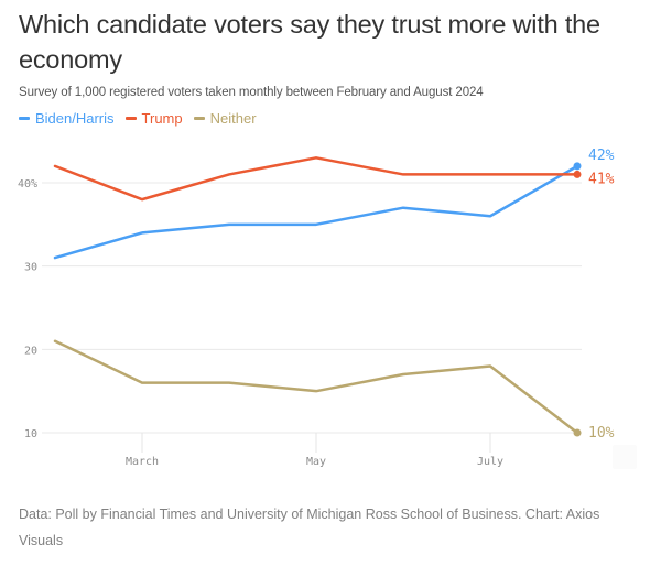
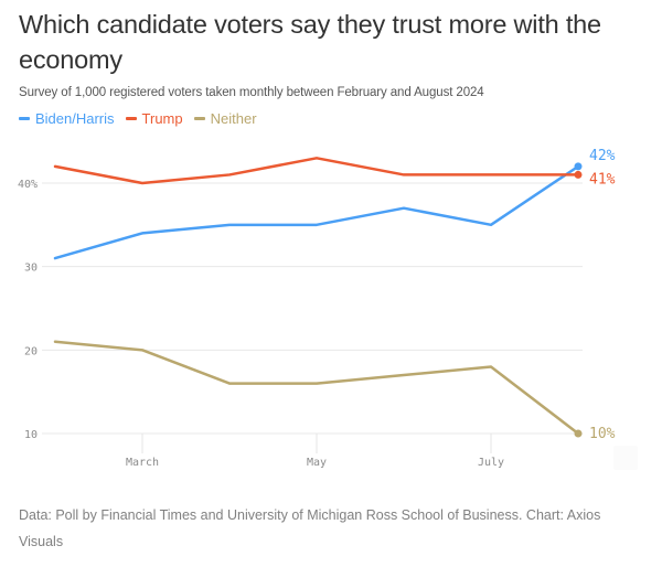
Trump/March: 38% -> 40%
Neither/March: 16% -> 20%
Neither/May: 15% -> 16%
Biden/Harris/July: 36% -> 35%
